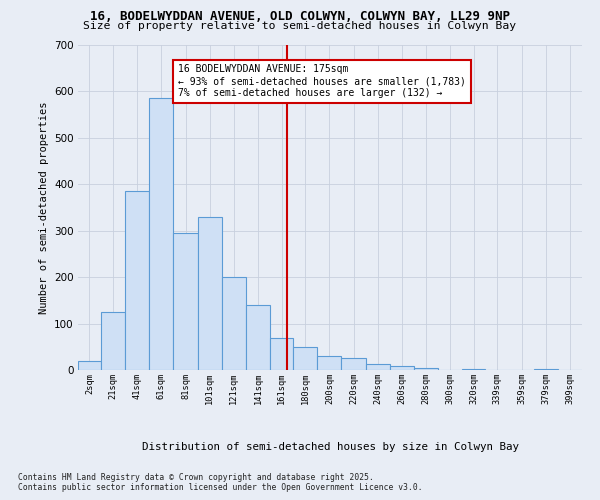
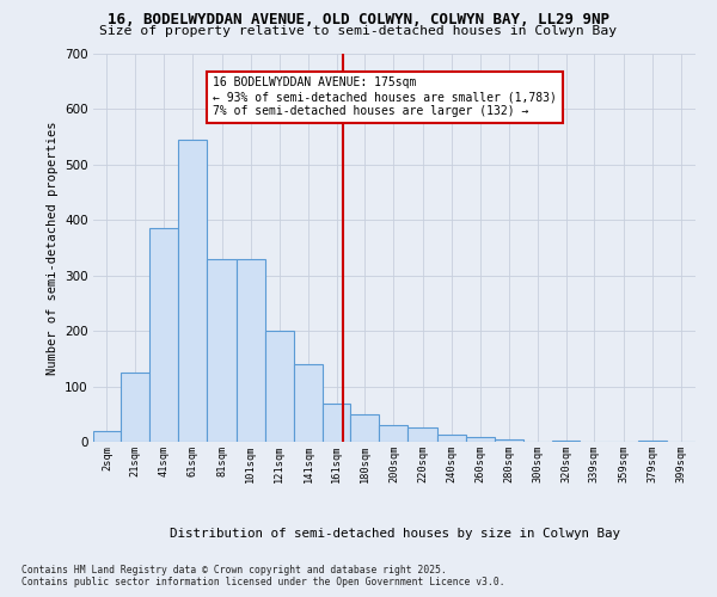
61sqm: 585 -> 545
81sqm: 295 -> 330
